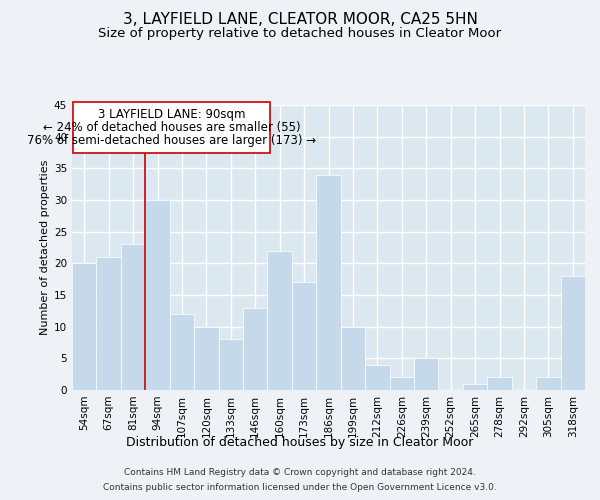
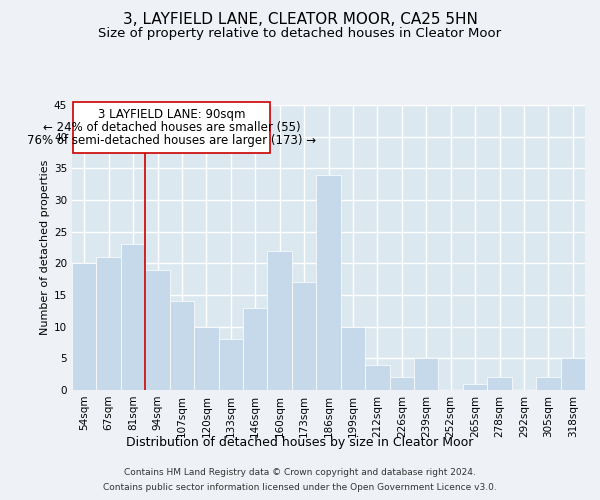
94sqm: 30 -> 19
107sqm: 12 -> 14
318sqm: 18 -> 5
